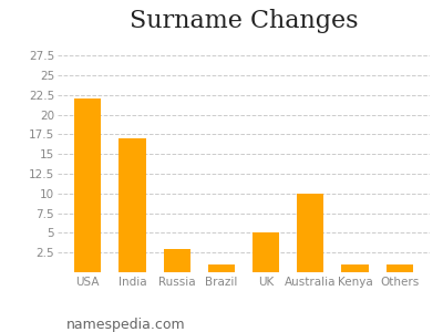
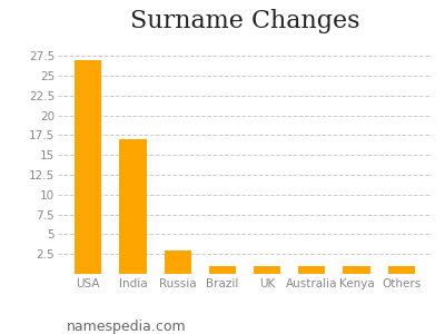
USA: 22 -> 27
UK: 5 -> 1
Australia: 10 -> 1
